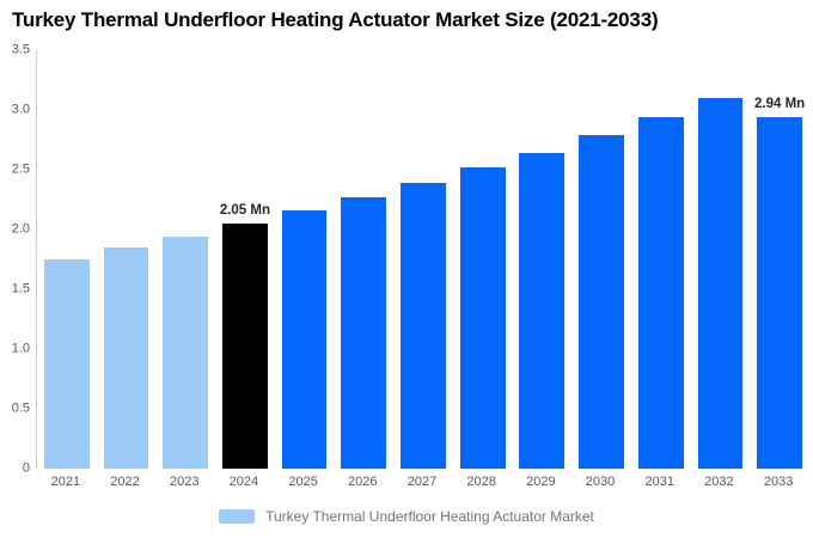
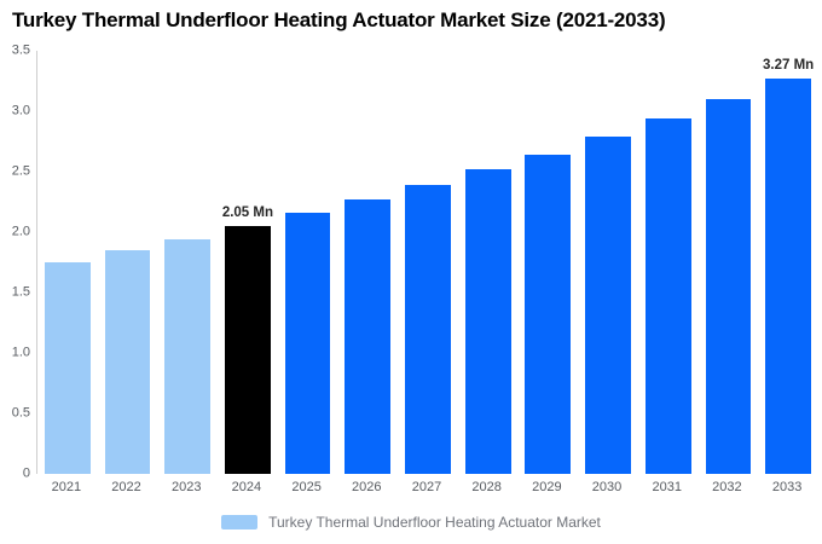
2033: 2.94 -> 3.27
